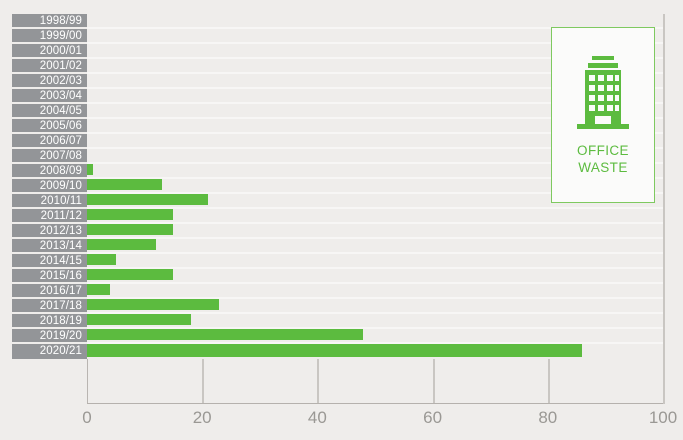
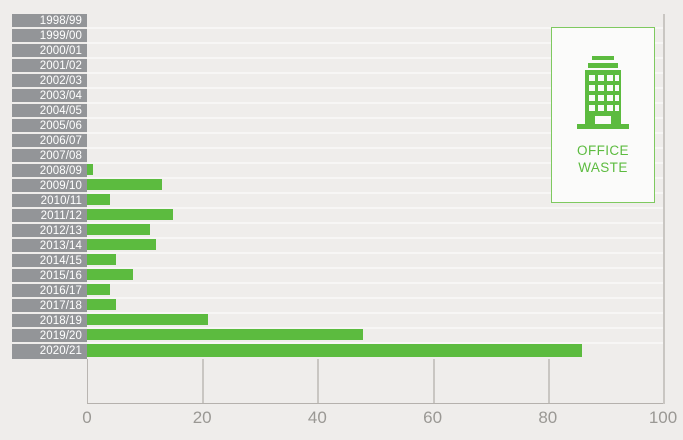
2010/11: 21 -> 4
2012/13: 15 -> 11
2015/16: 15 -> 8
2017/18: 23 -> 5
2018/19: 18 -> 21
